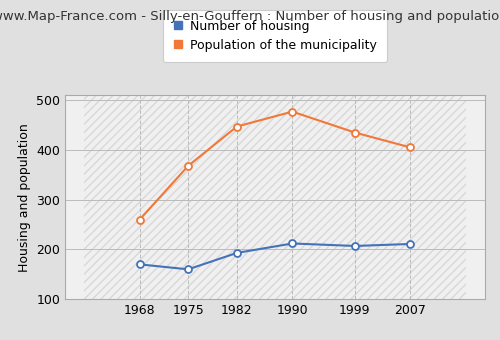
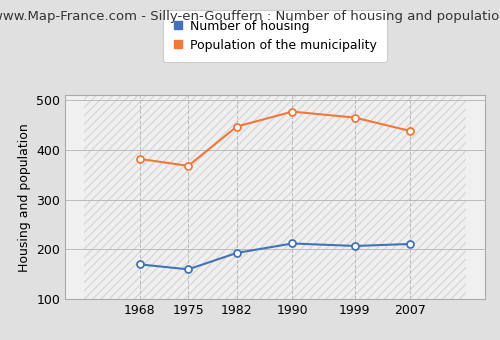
Population of the municipality/1968: 260 -> 382
Population of the municipality/1999: 435 -> 465
Population of the municipality/2007: 405 -> 438
